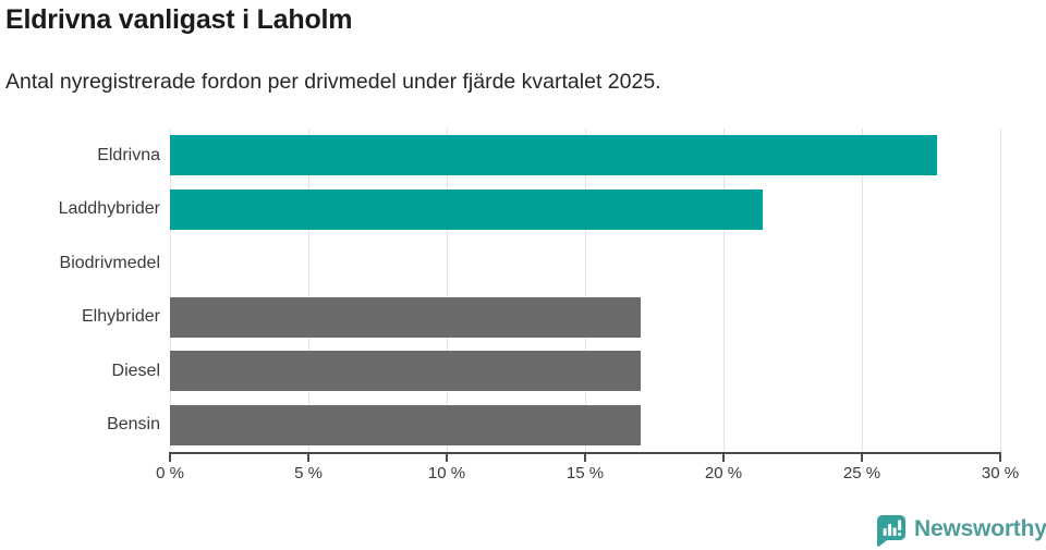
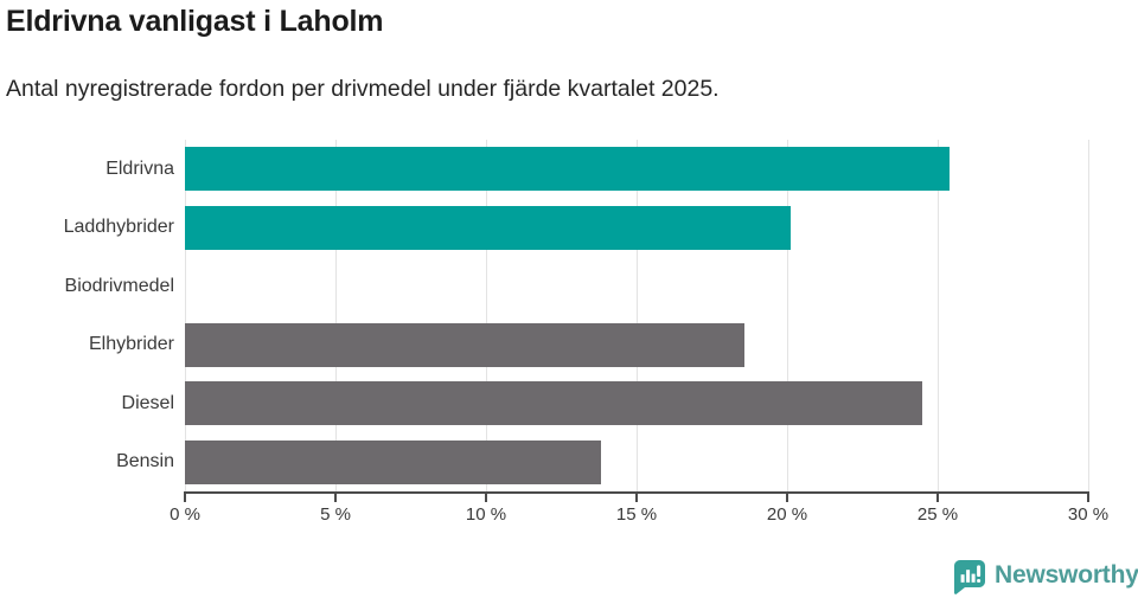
Eldrivna: 27.7% -> 25.4%
Laddhybrider: 21.4% -> 20.1%
Elhybrider: 17.0% -> 18.6%
Diesel: 17.0% -> 24.5%
Bensin: 17.0% -> 13.8%
